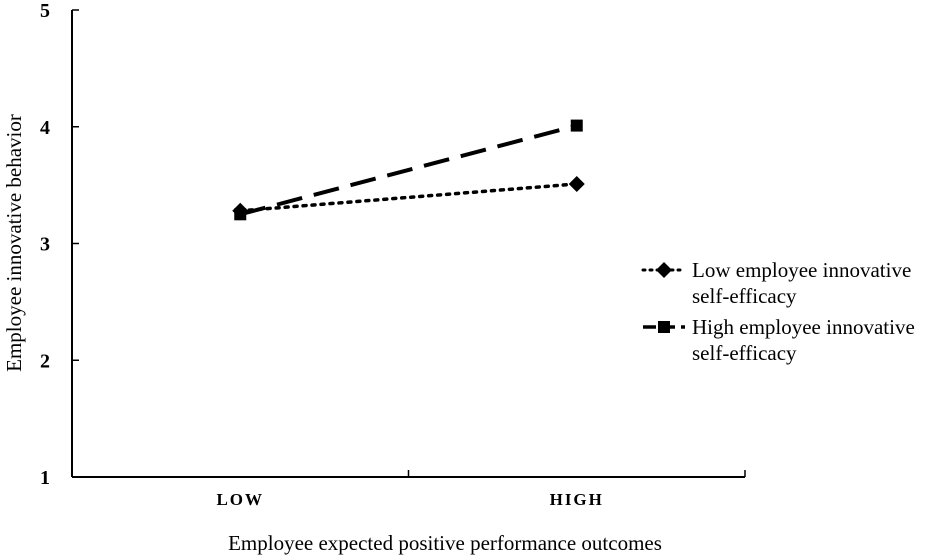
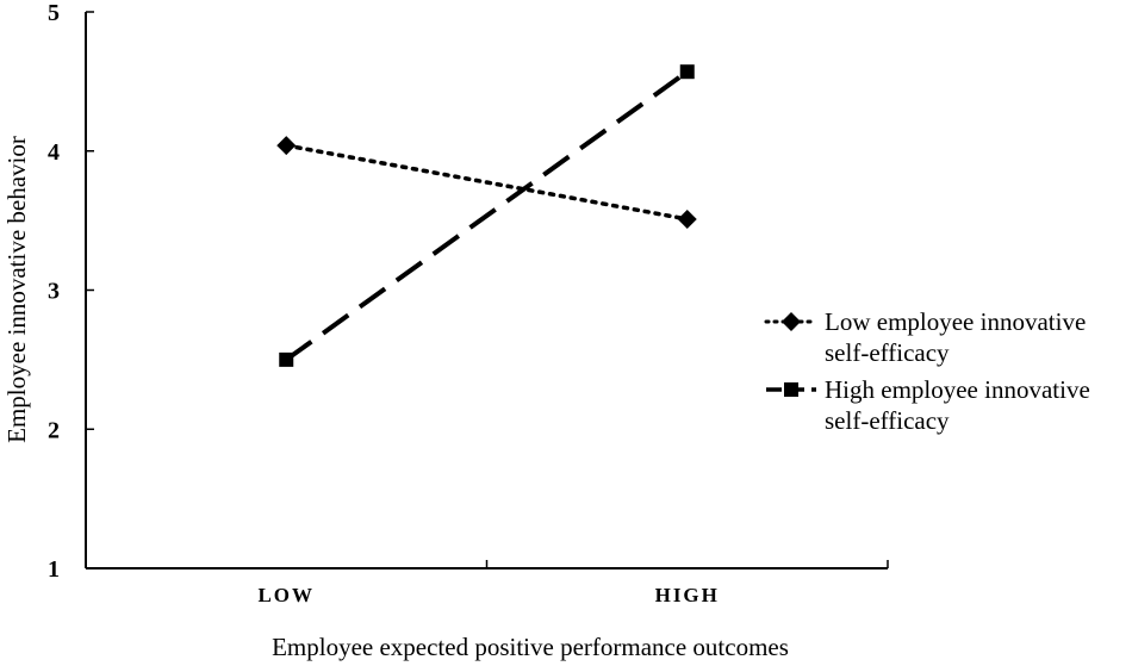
Low employee innovative self-efficacy/LOW: 3.28 -> 4.04
High employee innovative self-efficacy/LOW: 3.25 -> 2.50
High employee innovative self-efficacy/HIGH: 4.01 -> 4.57
